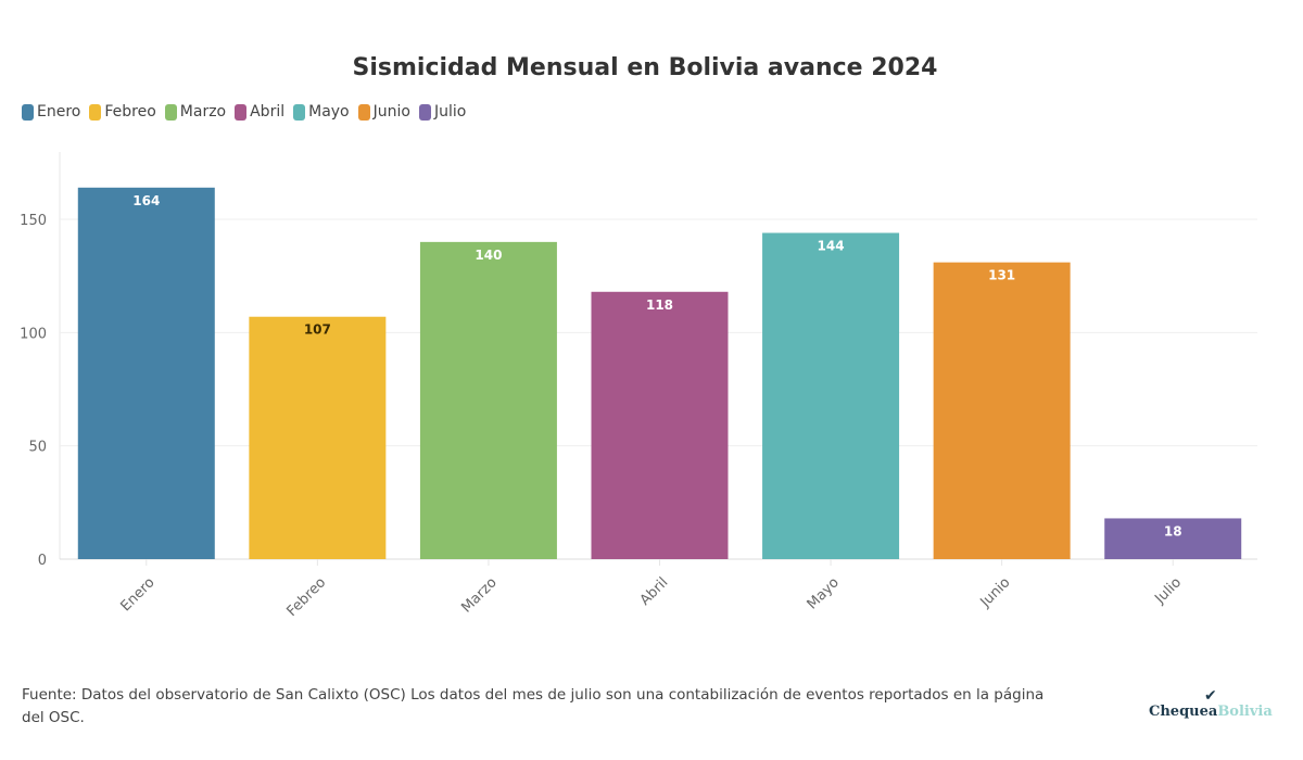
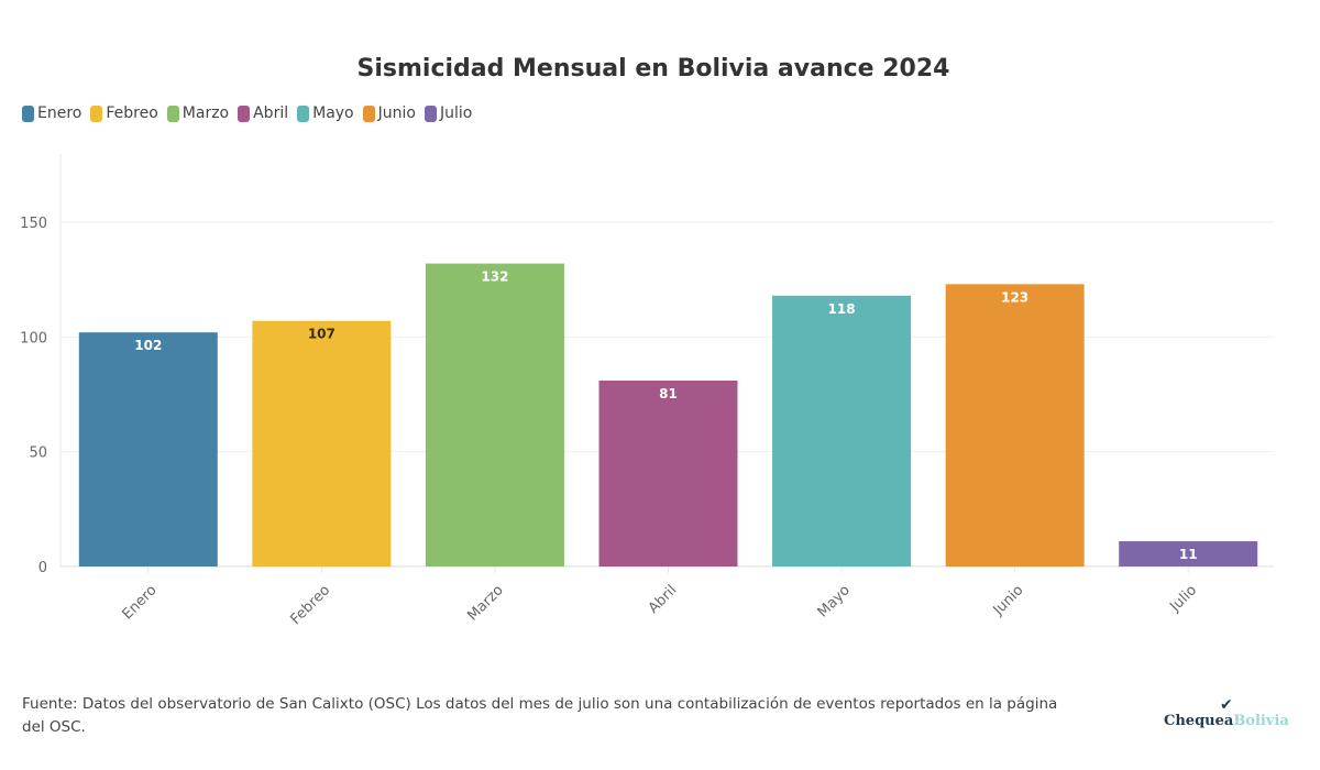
Enero: 164 -> 102
Marzo: 140 -> 132
Abril: 118 -> 81
Mayo: 144 -> 118
Junio: 131 -> 123
Julio: 18 -> 11
